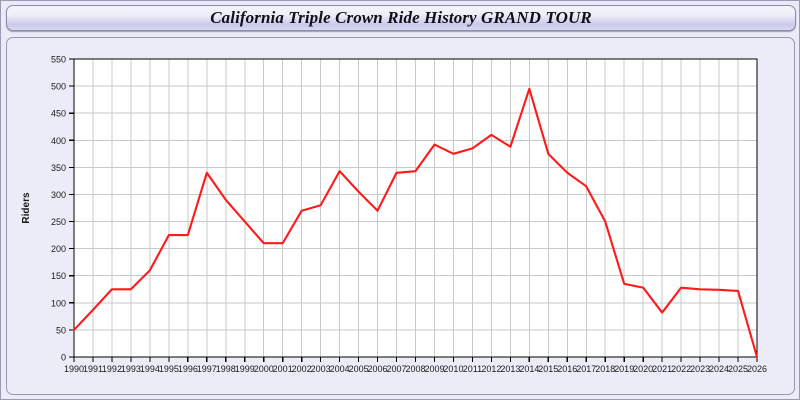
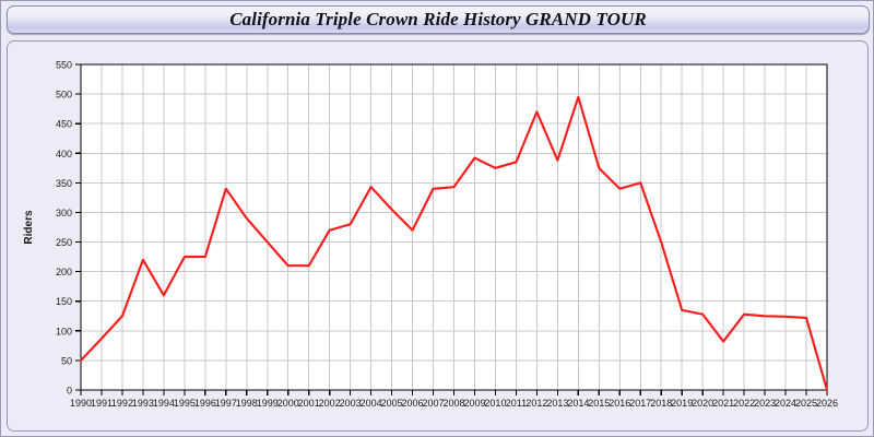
1993: 120 -> 220
2012: 410 -> 470
2017: 320 -> 350
